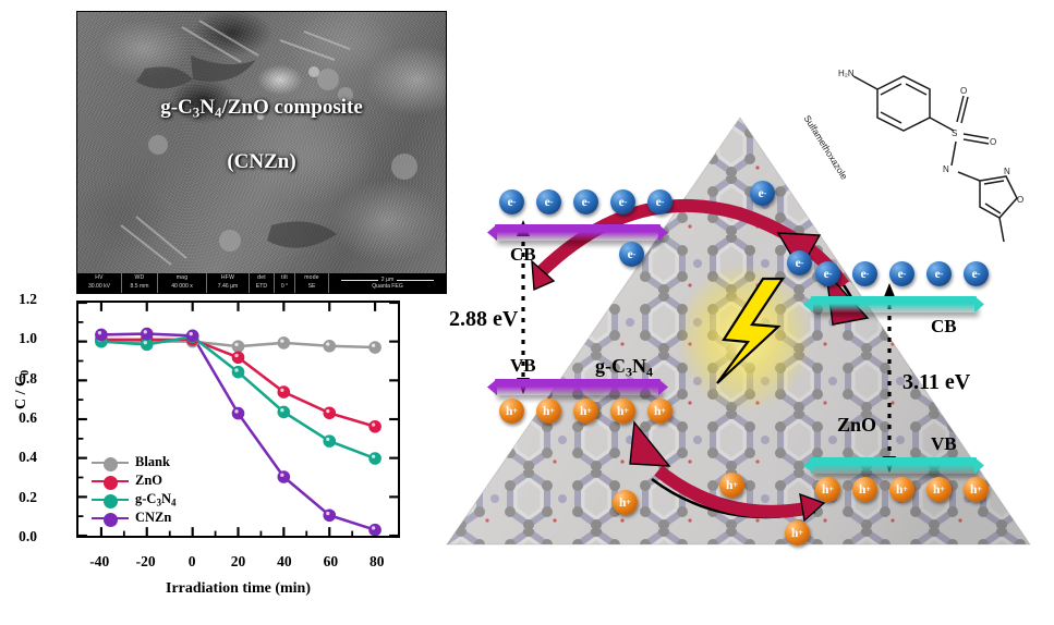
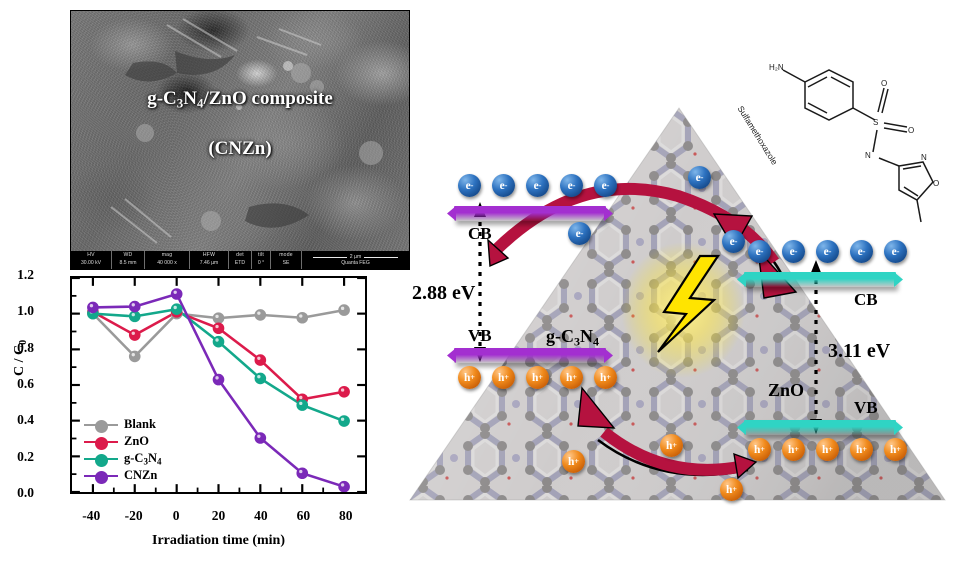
Blank/-20: 1.00 -> 0.76
ZnO/-20: 1.01 -> 0.88
CNZn/0: 1.03 -> 1.11
ZnO/60: 0.63 -> 0.52
Blank/80: 0.97 -> 1.02
